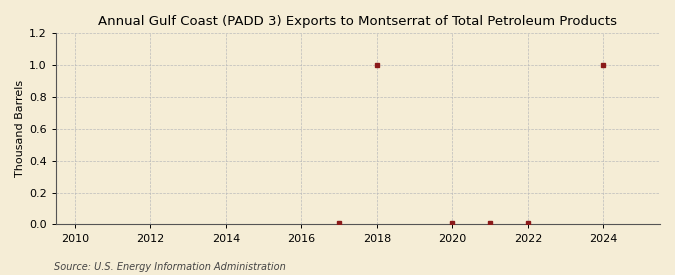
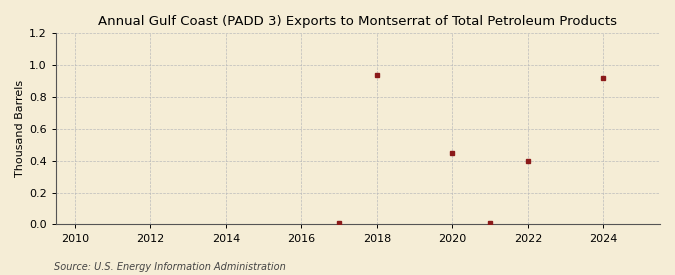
2018: 1.00 -> 0.94
2020: 0.01 -> 0.45
2022: 0.01 -> 0.40
2024: 1.00 -> 0.92
